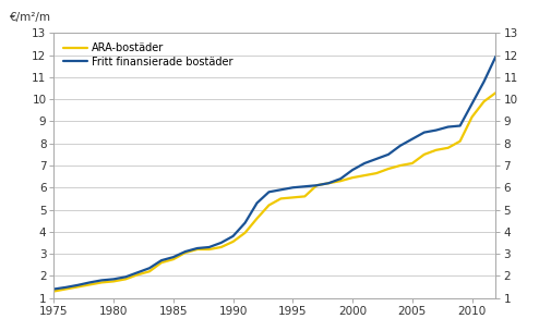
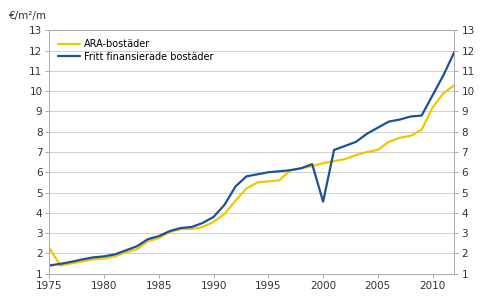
ARA-bostäder/1975: 1.30 -> 2.25
Fritt finansierade bostäder/2000: 6.80 -> 4.55
